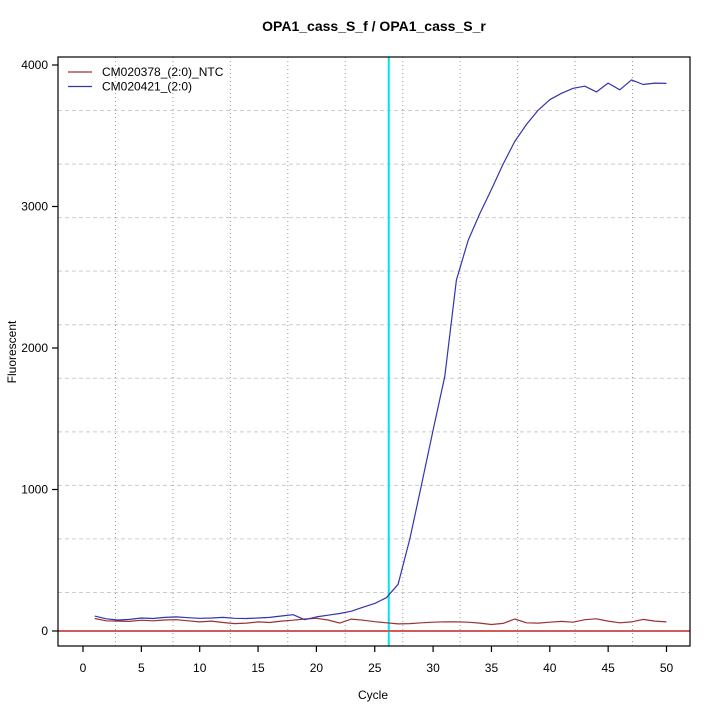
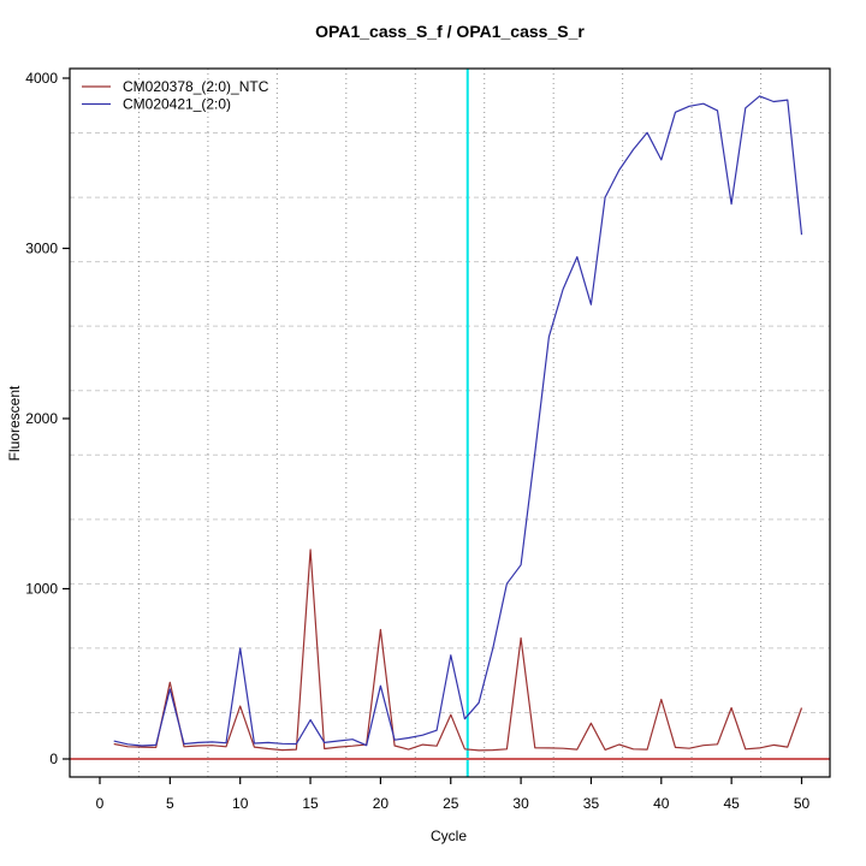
CM020378_(2:0)_NTC/5: 80 -> 450
CM020421_(2:0)/5: 90 -> 410
CM020378_(2:0)_NTC/10: 60 -> 310
CM020421_(2:0)/10: 90 -> 650
CM020378_(2:0)_NTC/15: 60 -> 1230
CM020421_(2:0)/15: 90 -> 230
CM020378_(2:0)_NTC/20: 90 -> 760
CM020421_(2:0)/20: 100 -> 430
CM020378_(2:0)_NTC/25: 70 -> 260
CM020421_(2:0)/25: 200 -> 610
CM020378_(2:0)_NTC/30: 60 -> 710
CM020421_(2:0)/30: 1420 -> 1140
CM020378_(2:0)_NTC/35: 50 -> 210
CM020421_(2:0)/35: 3120 -> 2670
CM020378_(2:0)_NTC/40: 60 -> 350
CM020421_(2:0)/40: 3760 -> 3520
CM020378_(2:0)_NTC/45: 70 -> 300
CM020421_(2:0)/45: 3870 -> 3260
CM020378_(2:0)_NTC/50: 60 -> 300
CM020421_(2:0)/50: 3870 -> 3080
